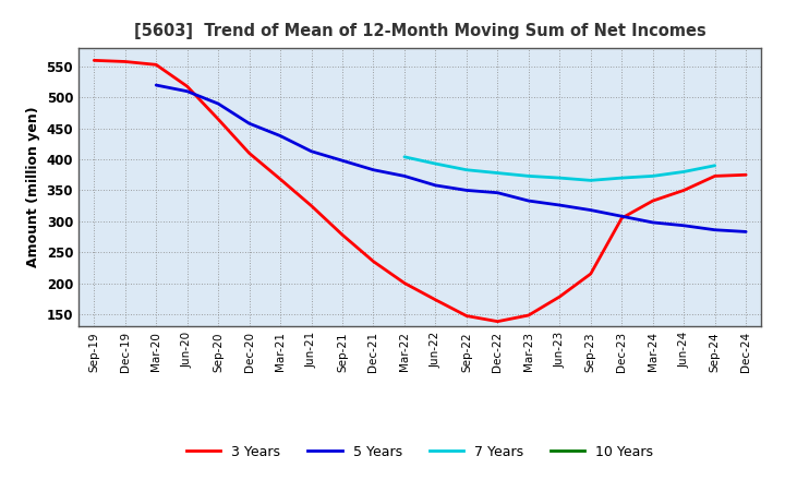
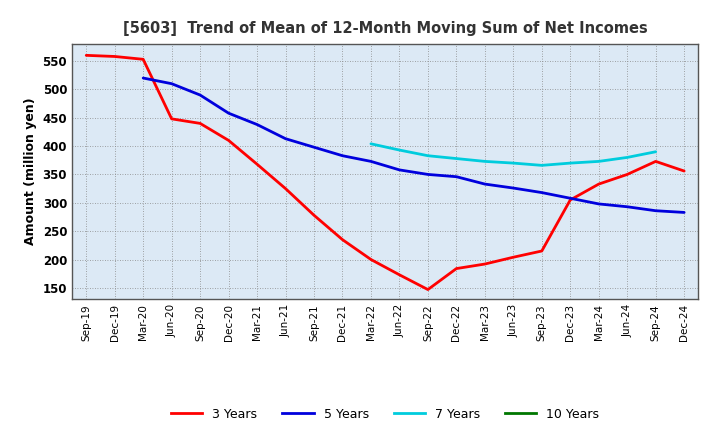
3 Years/Jun-20: 518 -> 448
3 Years/Sep-20: 465 -> 440
3 Years/Dec-22: 138 -> 184
3 Years/Mar-23: 148 -> 192
3 Years/Jun-23: 178 -> 204
3 Years/Dec-24: 375 -> 356
